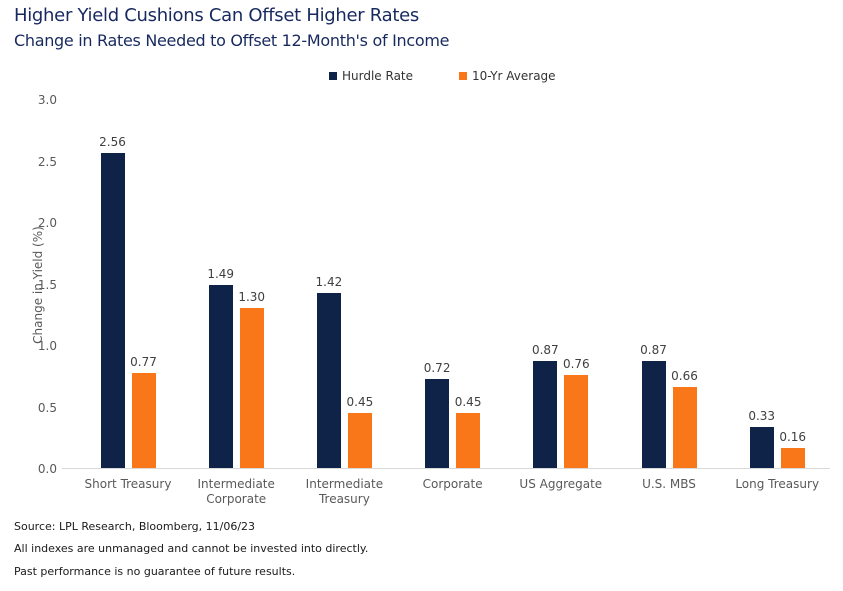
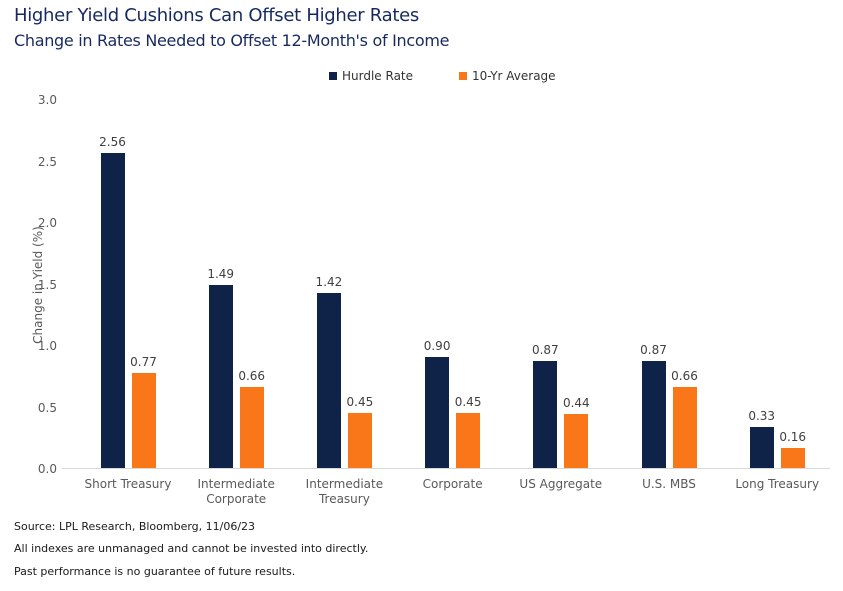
10-Yr Average/Intermediate Corporate: 1.30 -> 0.66
Hurdle Rate/Corporate: 0.72 -> 0.90
10-Yr Average/US Aggregate: 0.76 -> 0.44
